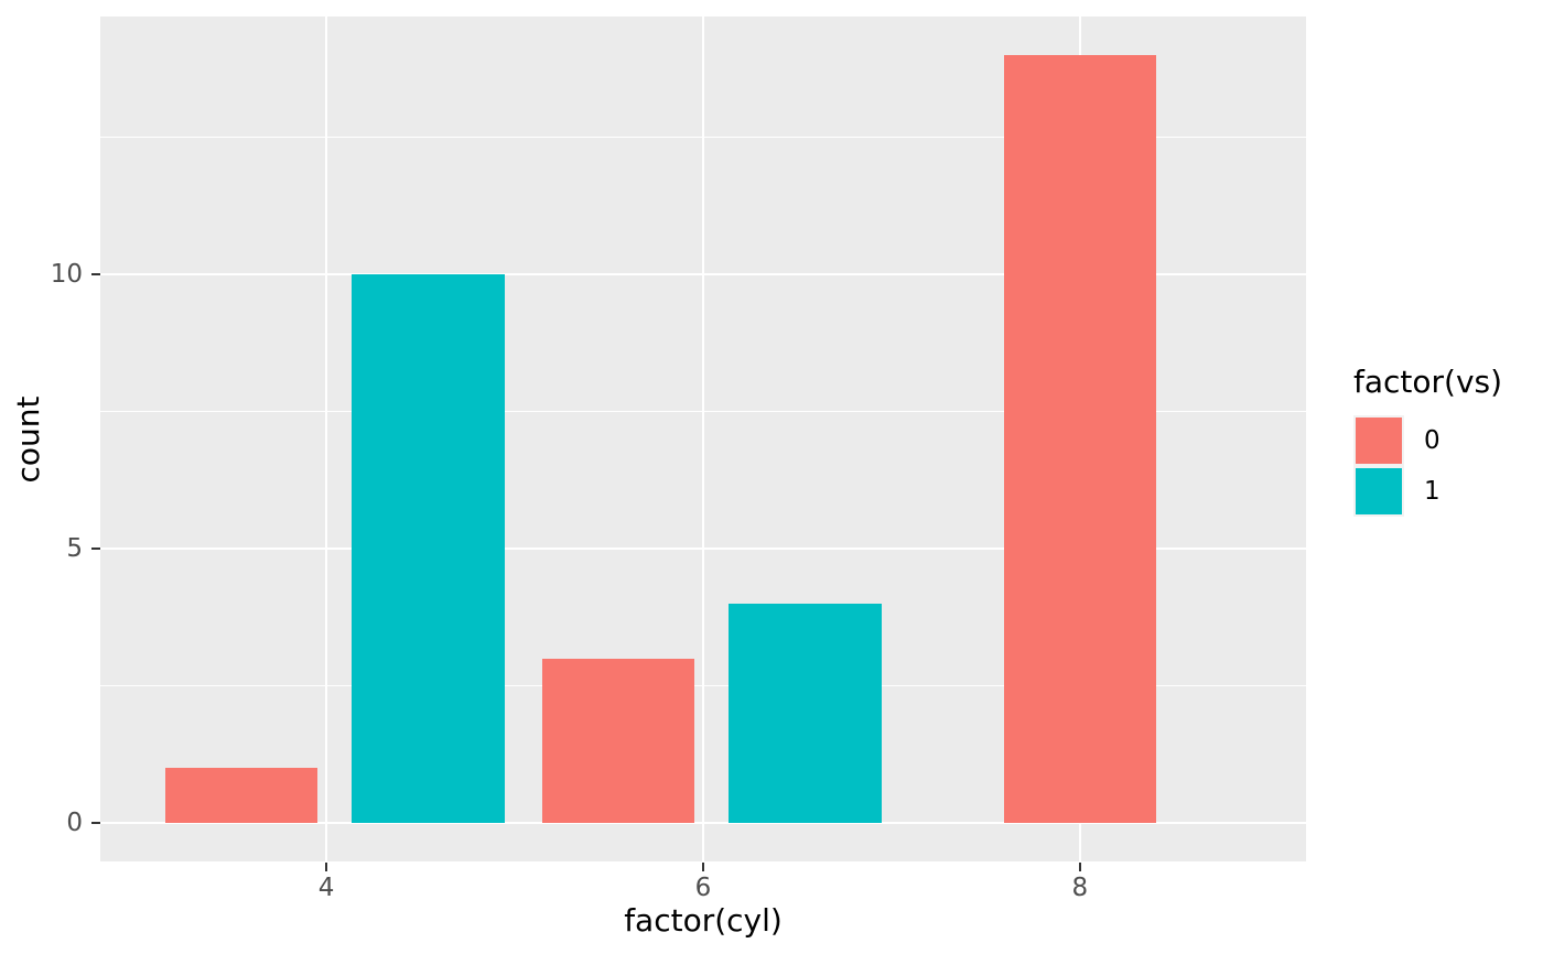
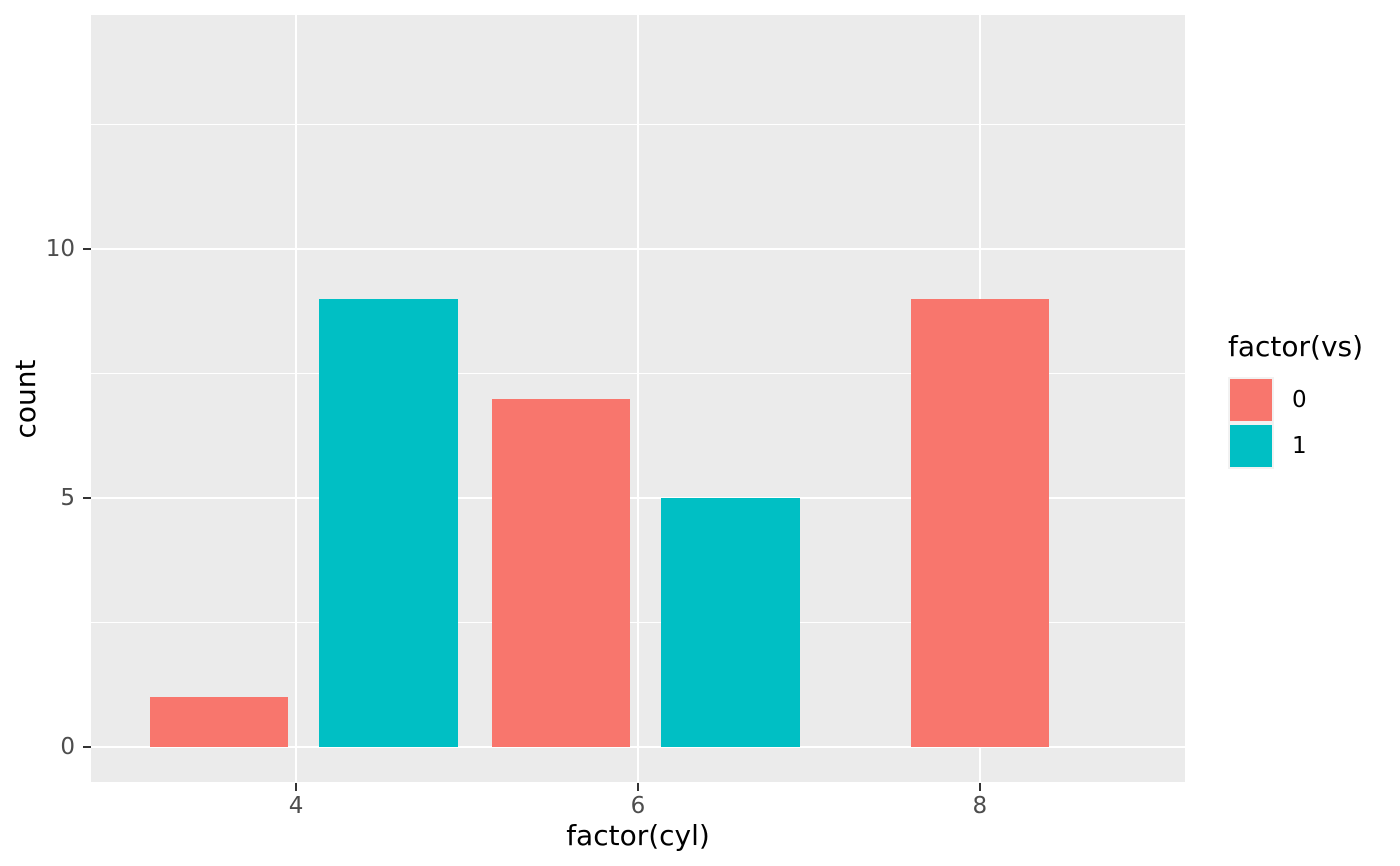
1/4: 10 -> 9
0/6: 3 -> 7
1/6: 4 -> 5
0/8: 14 -> 9
